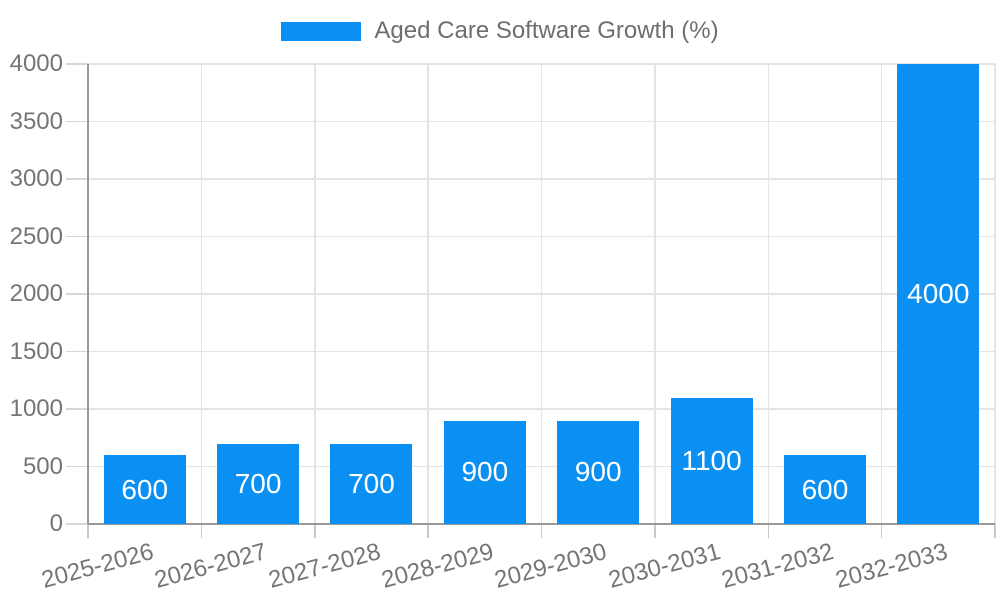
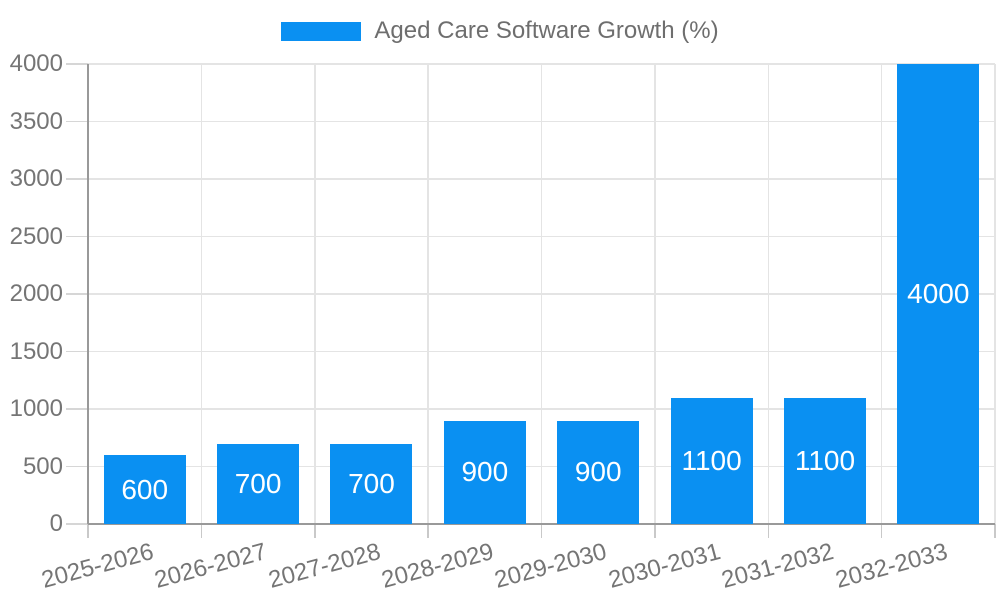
2031-2032: 600 -> 1100
